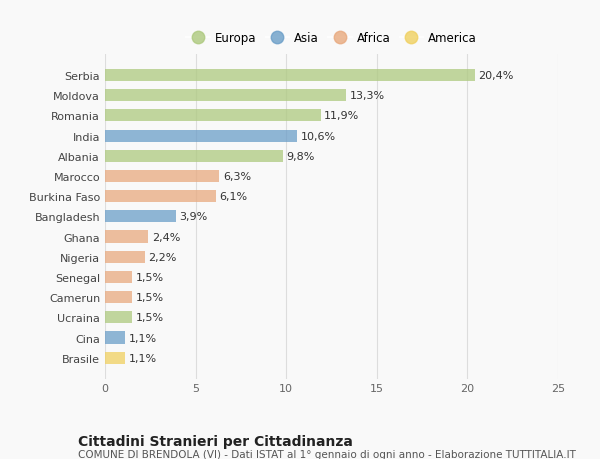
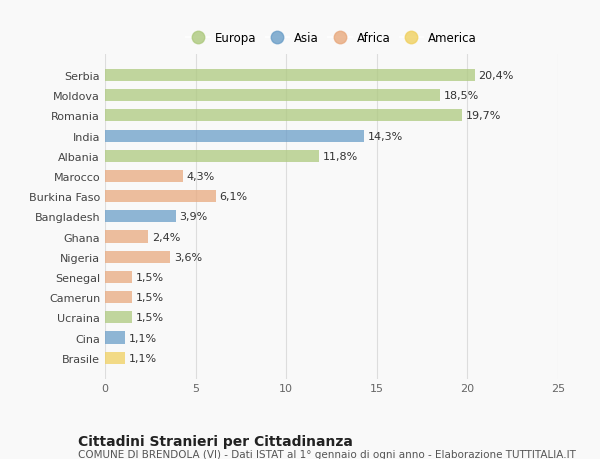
Moldova: 13,3% -> 18,5%
Romania: 11,9% -> 19,7%
India: 10,6% -> 14,3%
Albania: 9,8% -> 11,8%
Marocco: 6,3% -> 4,3%
Nigeria: 2,2% -> 3,6%
